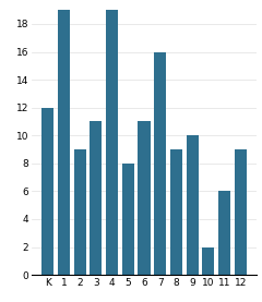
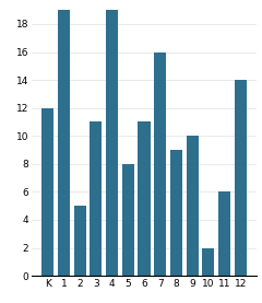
2: 9 -> 5
12: 9 -> 14
